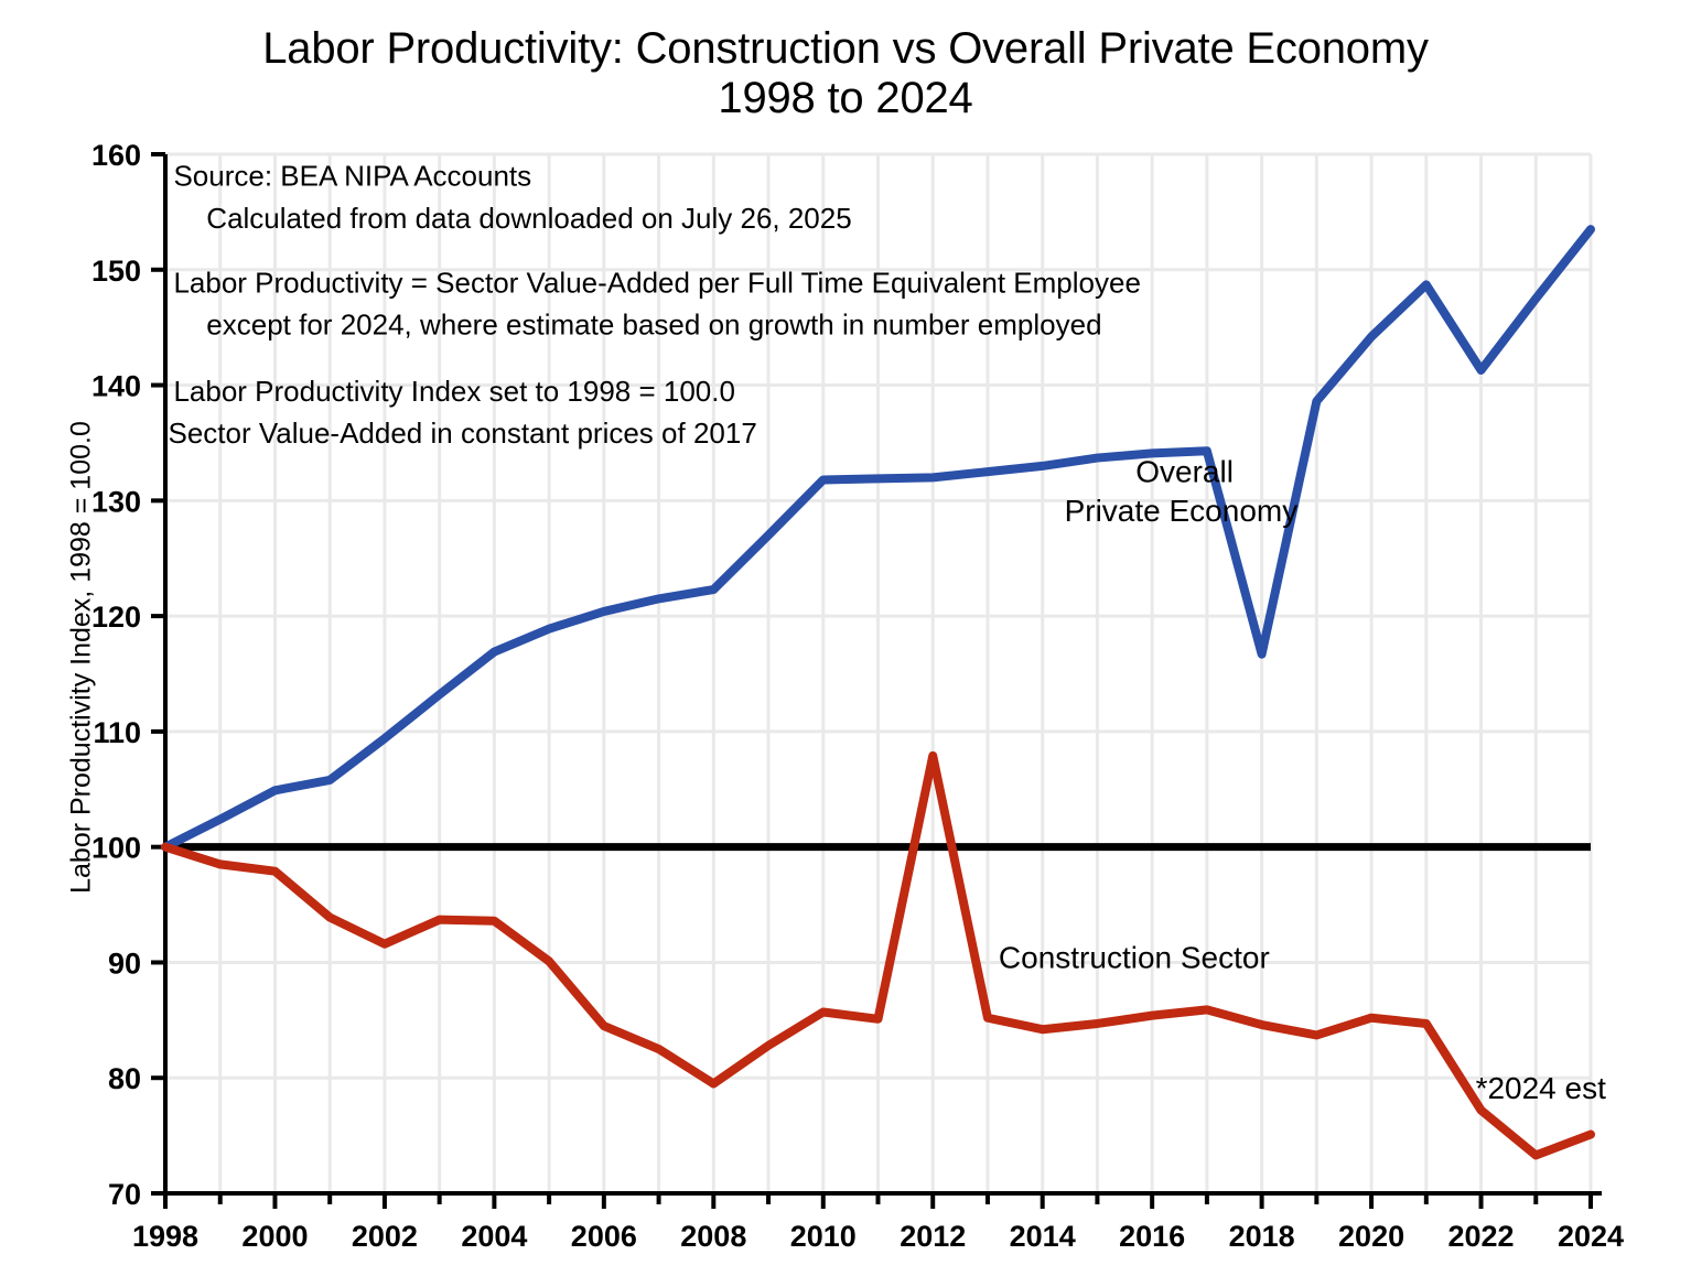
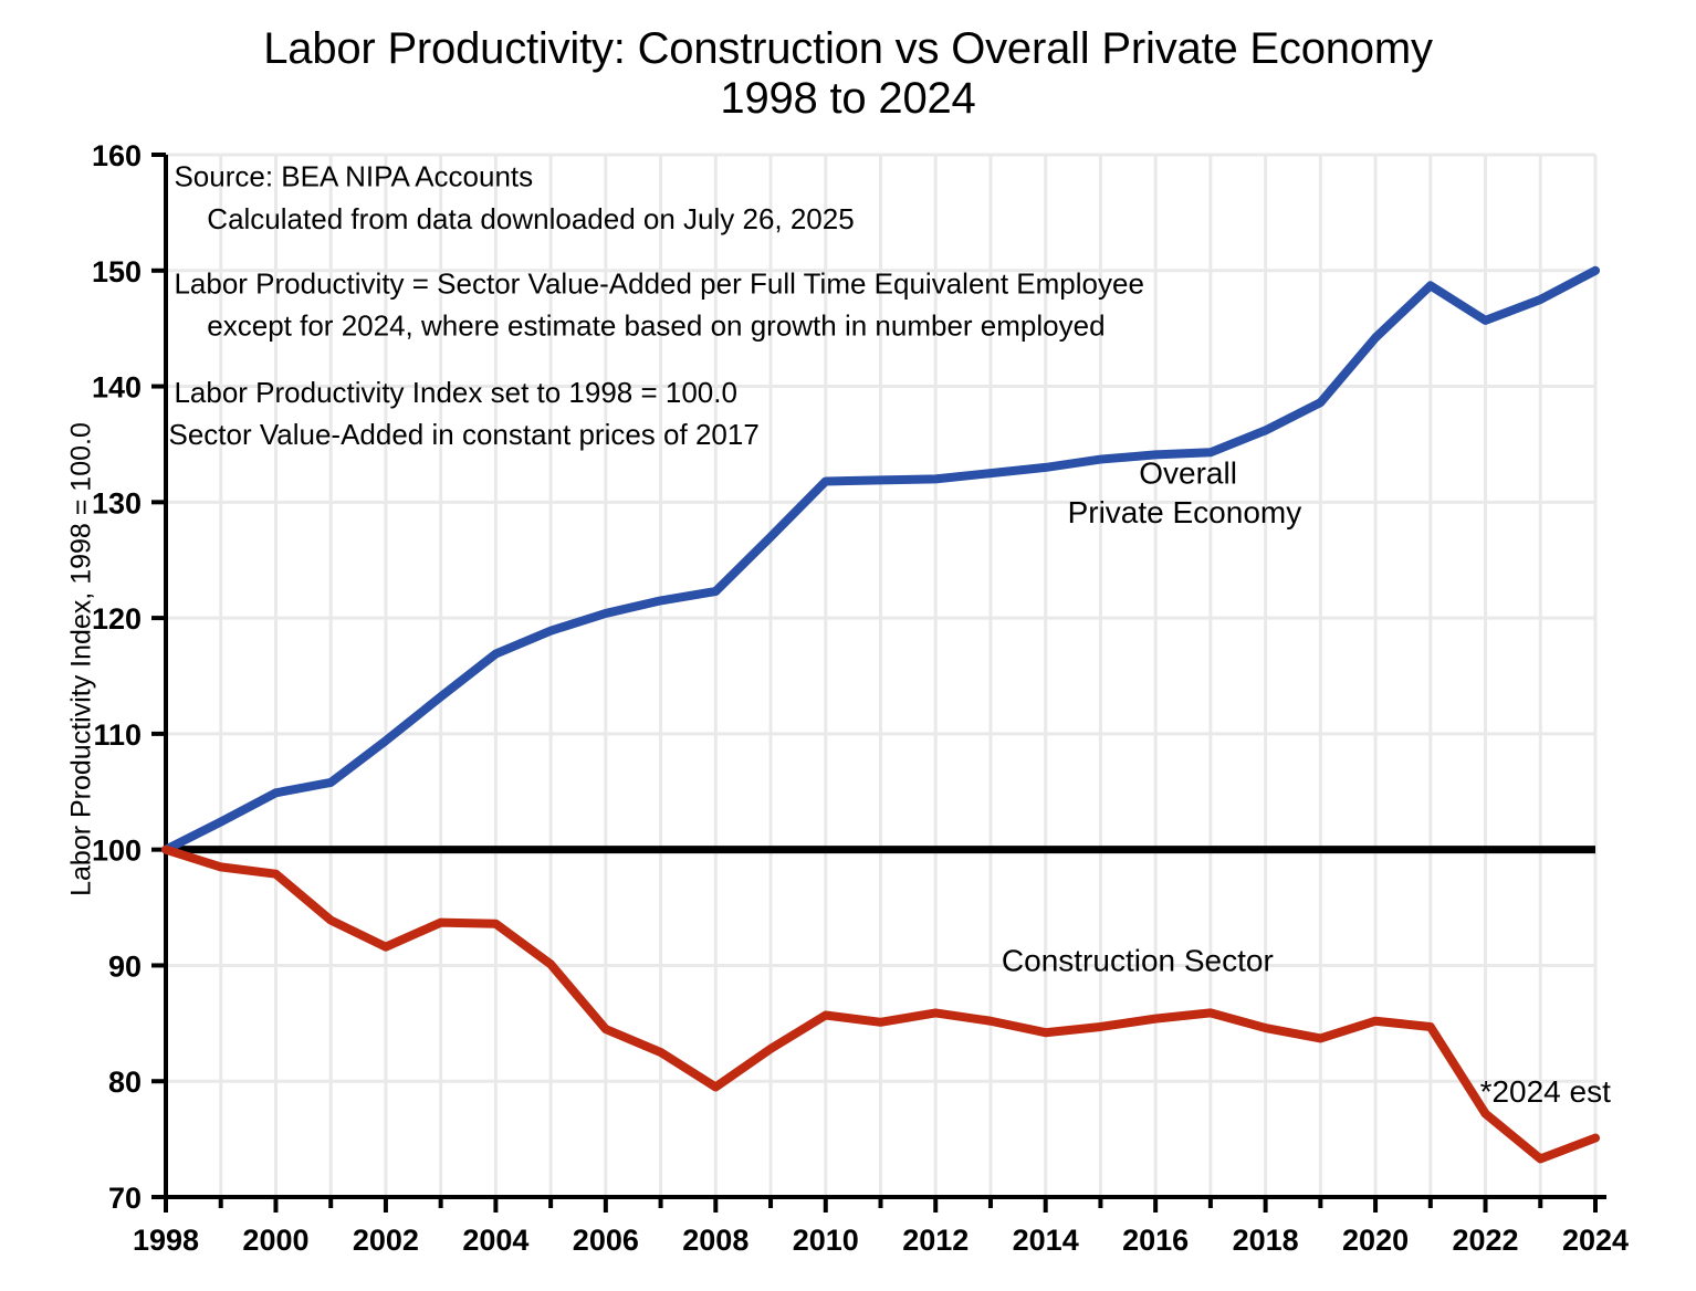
Construction Sector/2012: 107.9 -> 85.9
Overall Private Economy/2018: 116.7 -> 136.2
Overall Private Economy/2022: 141.3 -> 145.7
Overall Private Economy/2024: 153.5 -> 150.0
